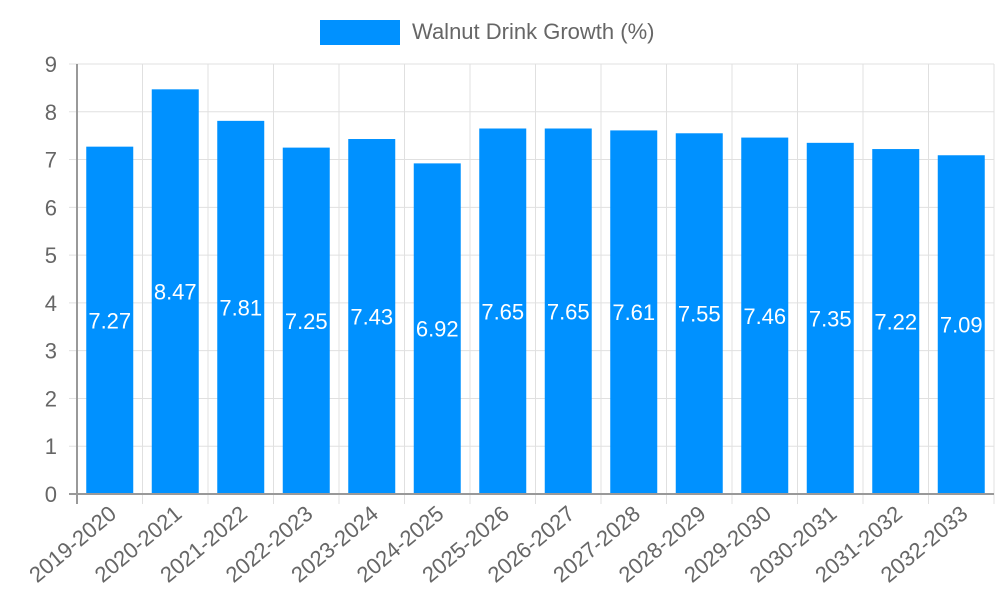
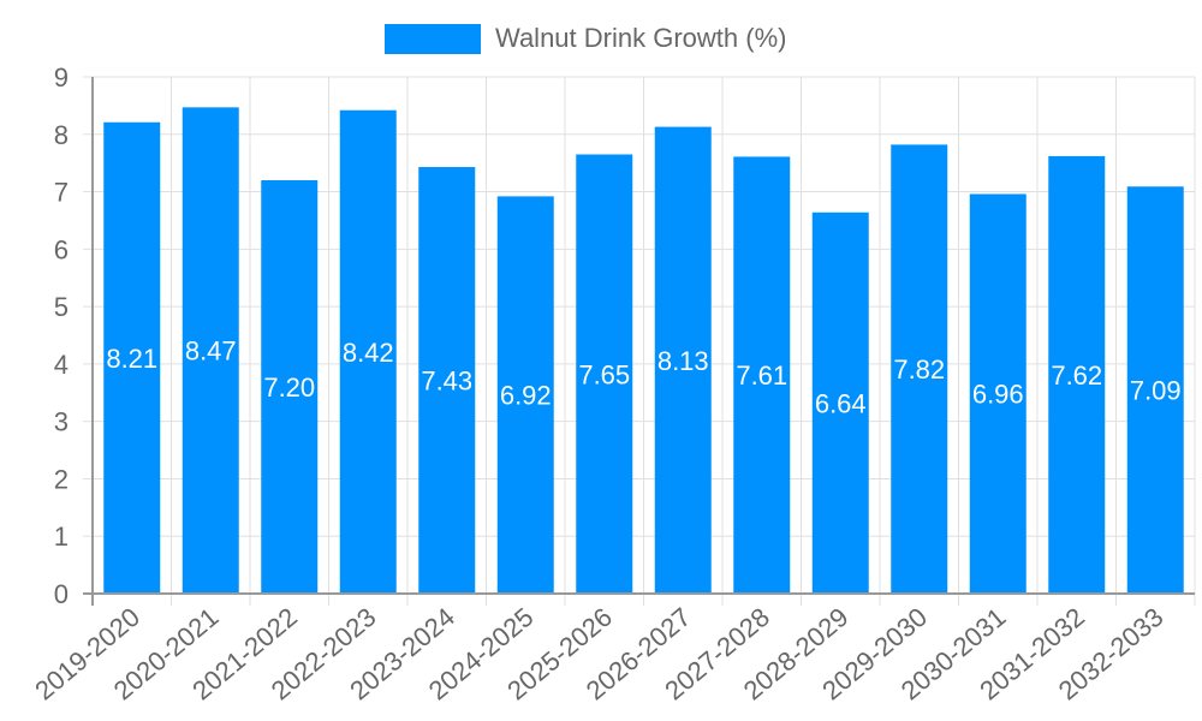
2019-2020: 7.27 -> 8.21
2021-2022: 7.81 -> 7.20
2022-2023: 7.25 -> 8.42
2026-2027: 7.65 -> 8.13
2028-2029: 7.55 -> 6.64
2029-2030: 7.46 -> 7.82
2030-2031: 7.35 -> 6.96
2031-2032: 7.22 -> 7.62
